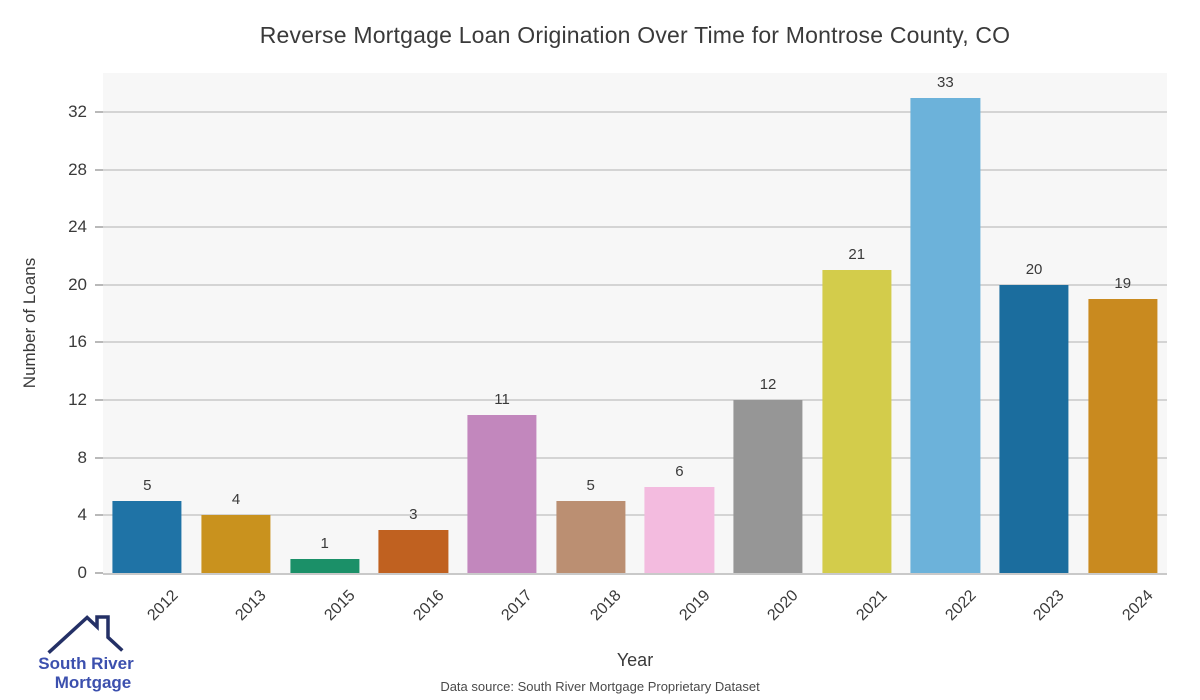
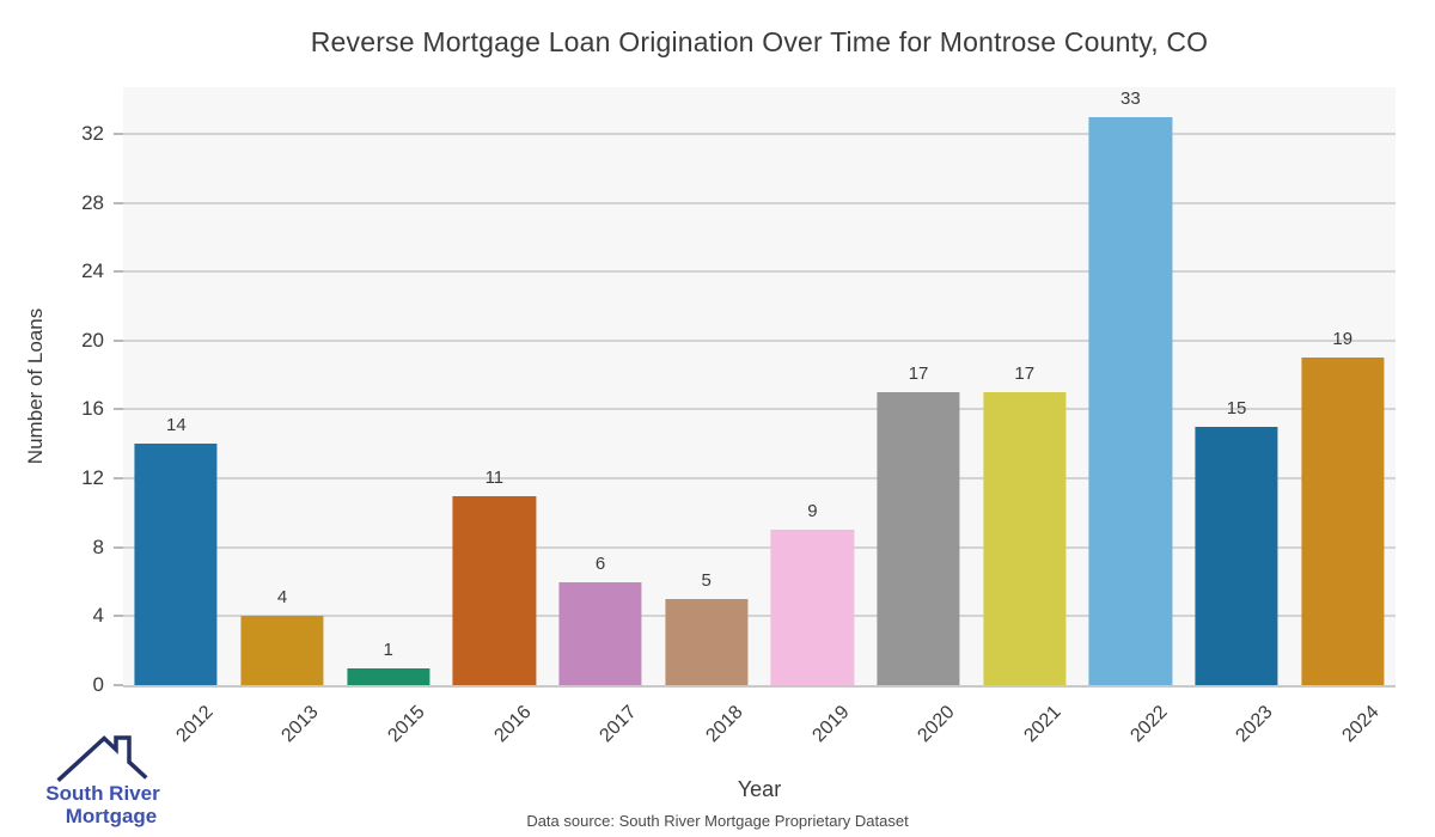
2012: 5 -> 14
2016: 3 -> 11
2017: 11 -> 6
2019: 6 -> 9
2020: 12 -> 17
2021: 21 -> 17
2023: 20 -> 15
